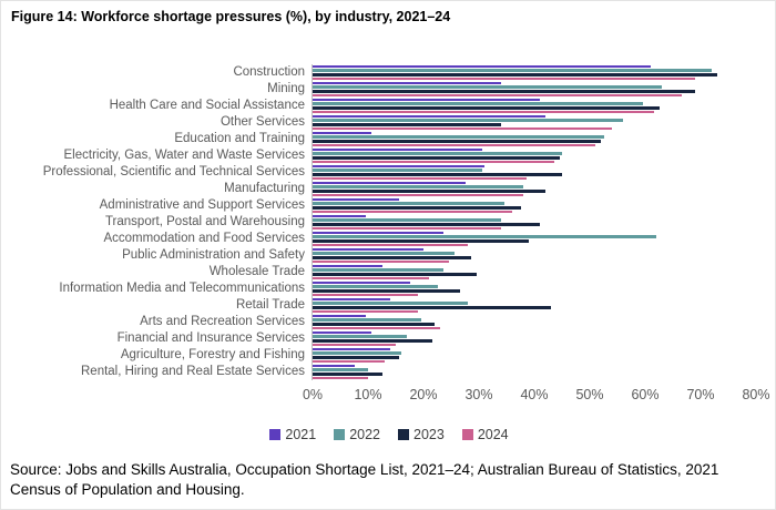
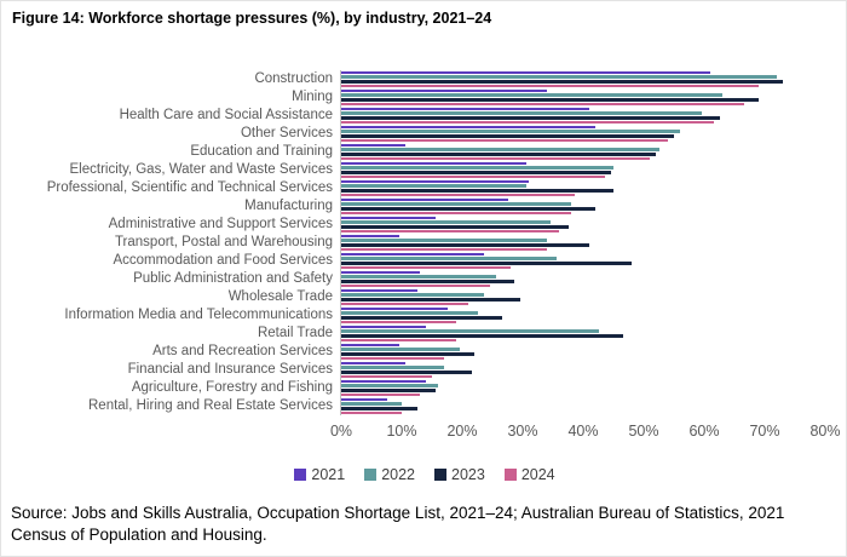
2023/Other Services: 34% -> 55%
2022/Accommodation and Food Services: 62% -> 36%
2023/Accommodation and Food Services: 39% -> 48%
2021/Public Administration and Safety: 20% -> 13%
2022/Retail Trade: 28% -> 42%
2023/Retail Trade: 43% -> 46%
2024/Arts and Recreation Services: 23% -> 17%
